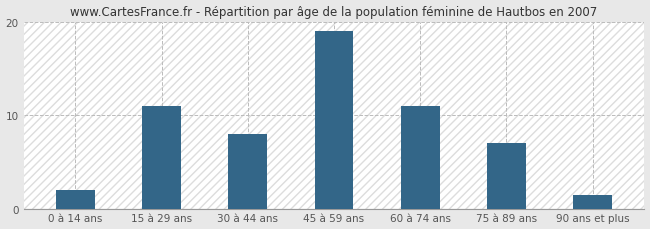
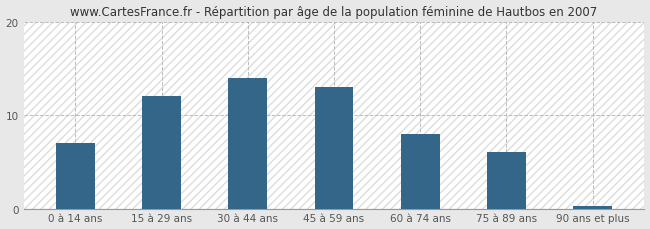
0 à 14 ans: 2.0 -> 7.0
15 à 29 ans: 11.0 -> 12.0
30 à 44 ans: 8.0 -> 14.0
45 à 59 ans: 19.0 -> 13.0
60 à 74 ans: 11.0 -> 8.0
75 à 89 ans: 7.0 -> 6.0
90 ans et plus: 1.4 -> 0.3
